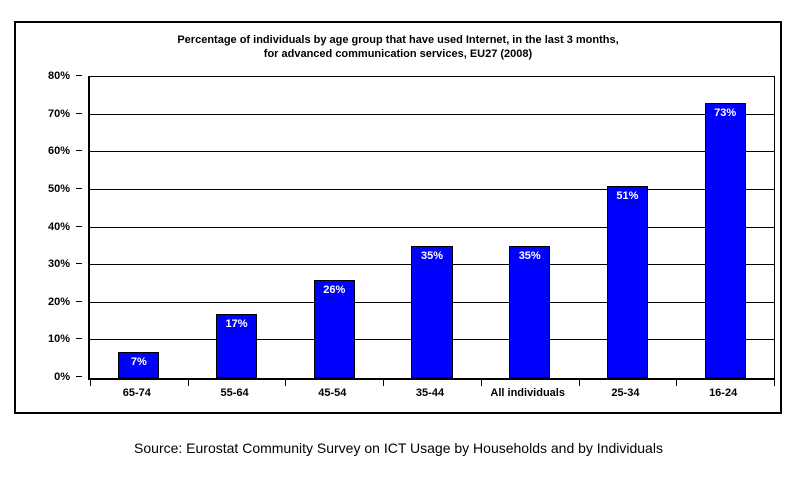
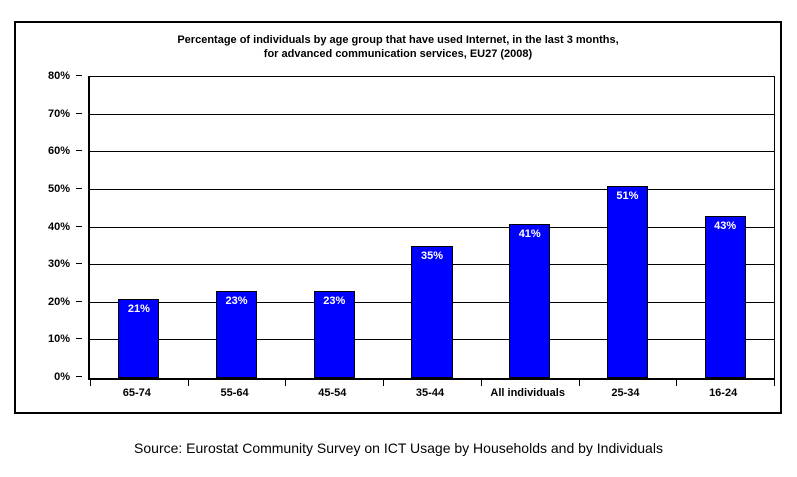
65-74: 7% -> 21%
55-64: 17% -> 23%
45-54: 26% -> 23%
All individuals: 35% -> 41%
16-24: 73% -> 43%
